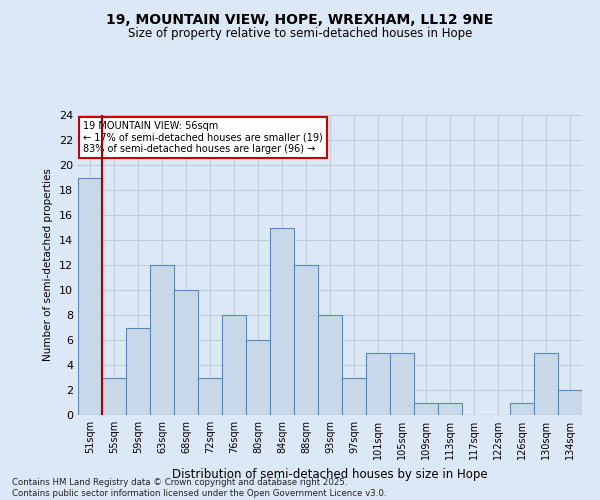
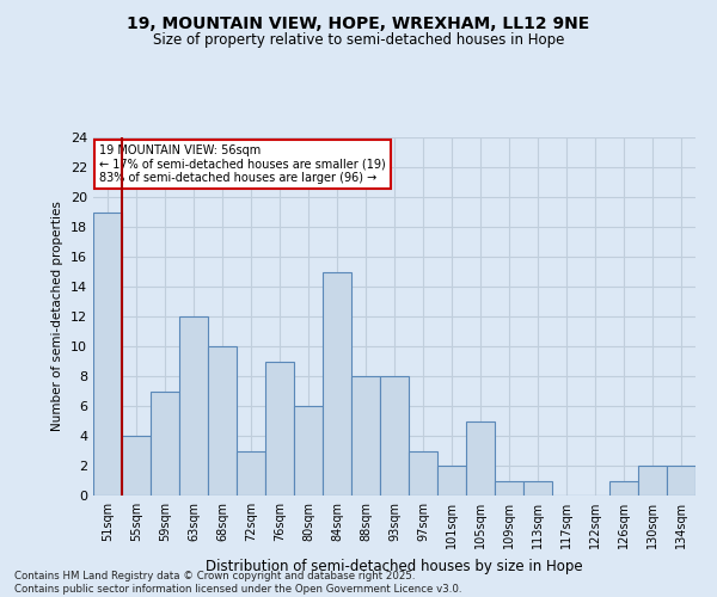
55sqm: 3 -> 4
76sqm: 8 -> 9
88sqm: 12 -> 8
101sqm: 5 -> 2
130sqm: 5 -> 2
